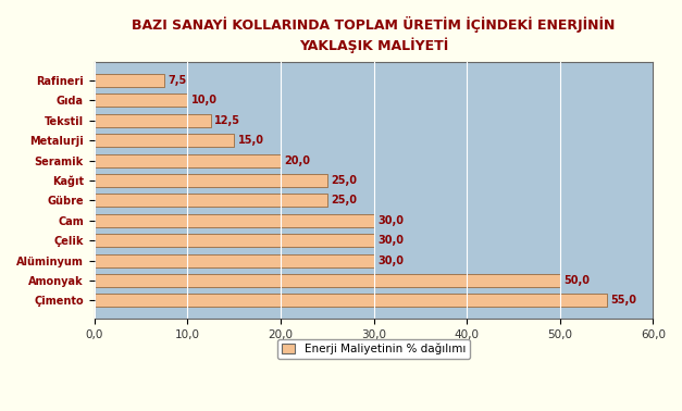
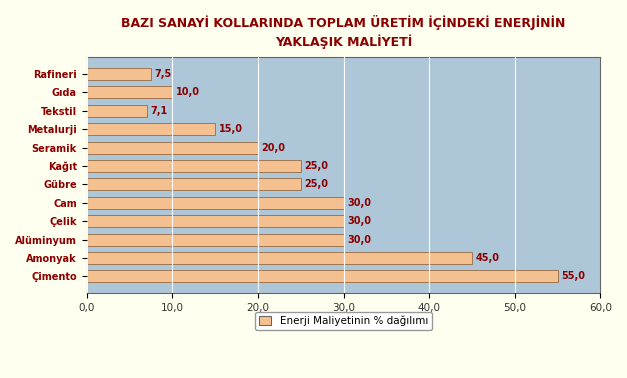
Tekstil: 12,5 -> 7,1
Amonyak: 50,0 -> 45,0
